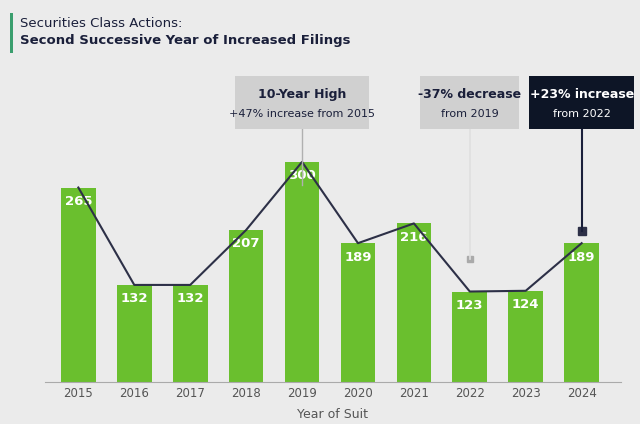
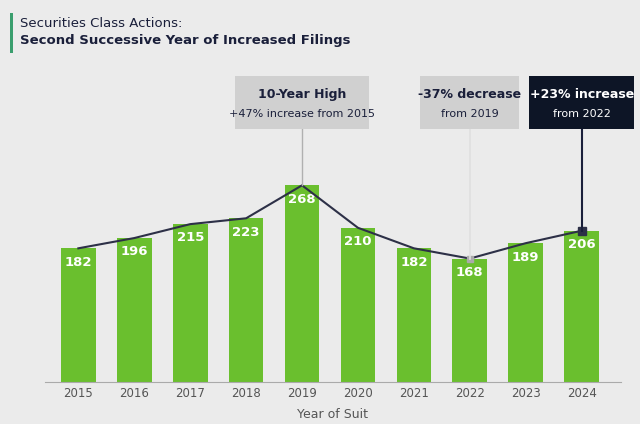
2015: 265 -> 182
2016: 132 -> 196
2017: 132 -> 215
2018: 207 -> 223
2019: 300 -> 268
2020: 189 -> 210
2021: 216 -> 182
2022: 123 -> 168
2023: 124 -> 189
2024: 189 -> 206
